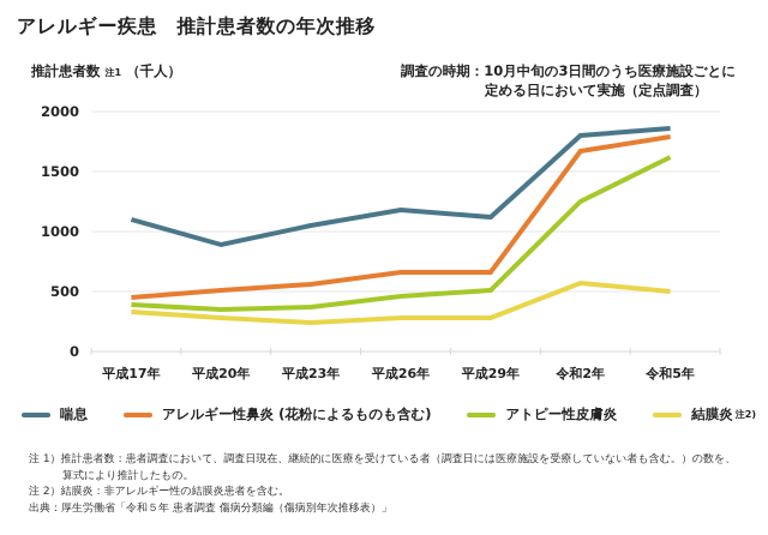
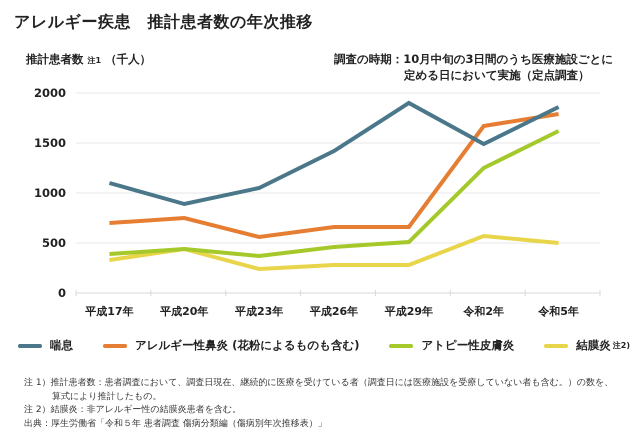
アレルギー性鼻炎 (花粉によるものも含む)/平成17年: 450 -> 700
アレルギー性鼻炎 (花粉によるものも含む)/平成20年: 510 -> 750
アトピー性皮膚炎/平成20年: 350 -> 440
結膜炎/平成20年: 280 -> 440
喘息/平成26年: 1180 -> 1420
喘息/平成29年: 1120 -> 1900
喘息/令和2年: 1800 -> 1490
